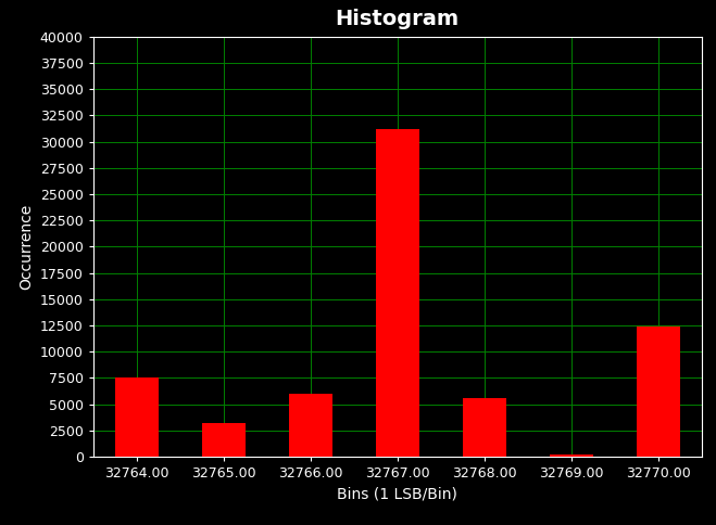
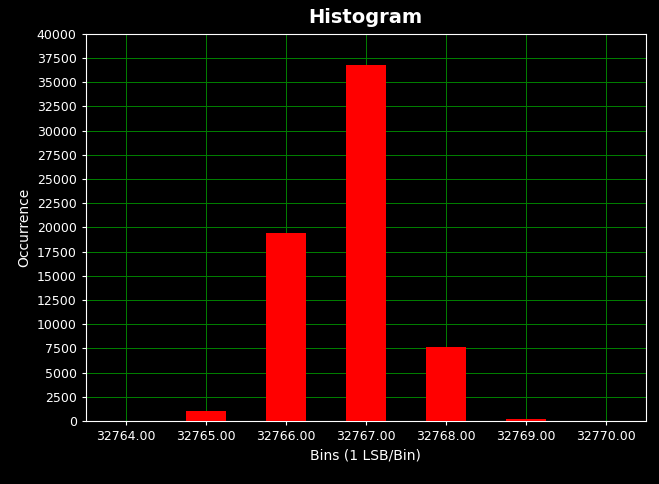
32764.00: 7600 -> 0
32765.00: 3200 -> 1000
32766.00: 6000 -> 19400
32767.00: 31200 -> 36800
32768.00: 5600 -> 7700
32770.00: 12400 -> 0
